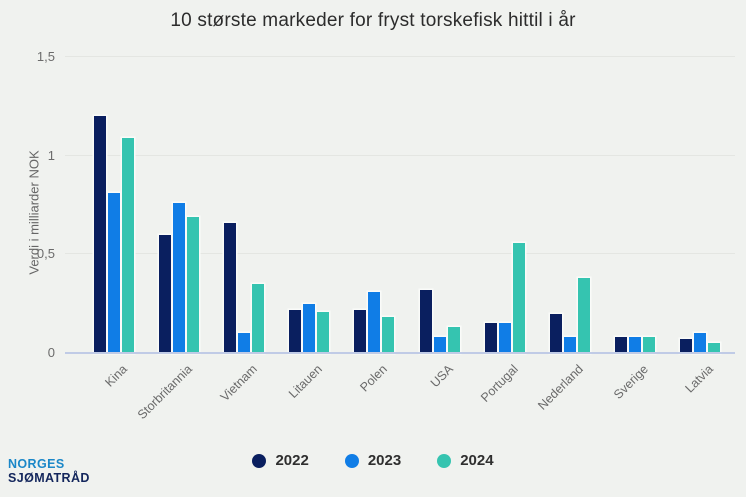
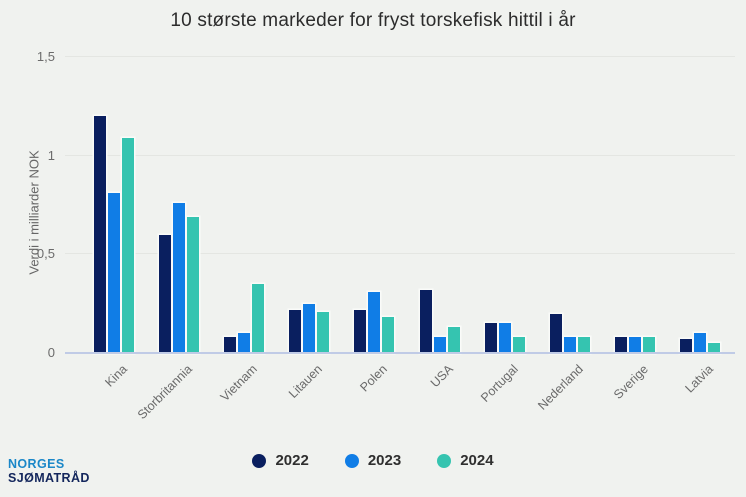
2022/Vietnam: 0,66 -> 0,08
2024/Portugal: 0,56 -> 0,08
2024/Nederland: 0,38 -> 0,08
